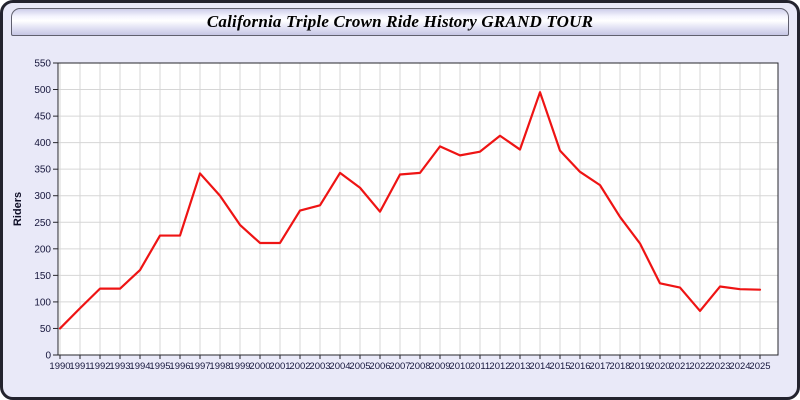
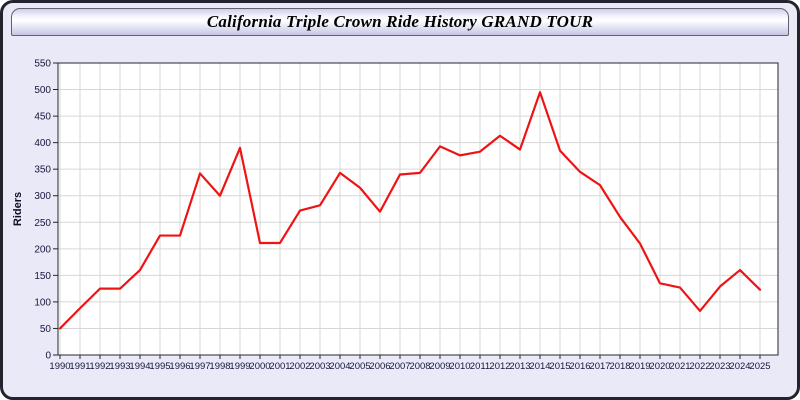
1999: 240 -> 390
2024: 120 -> 160
